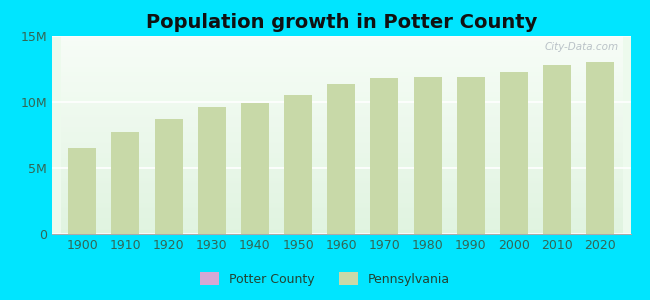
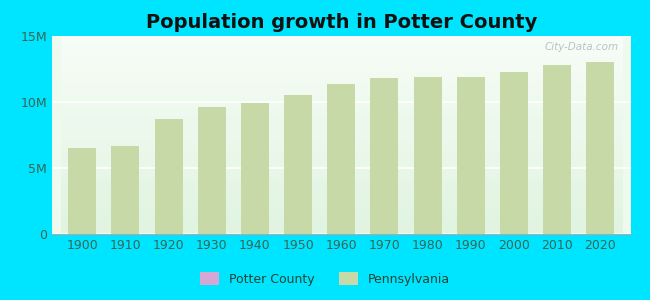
1910: 7.7M -> 6.7M
